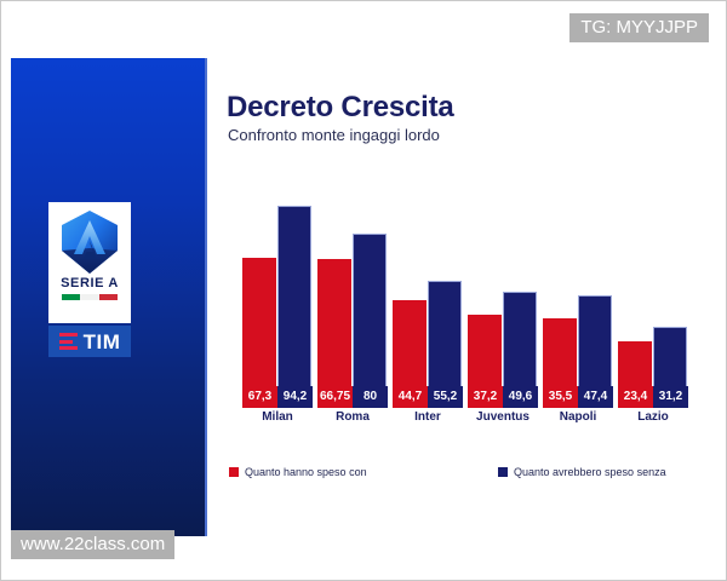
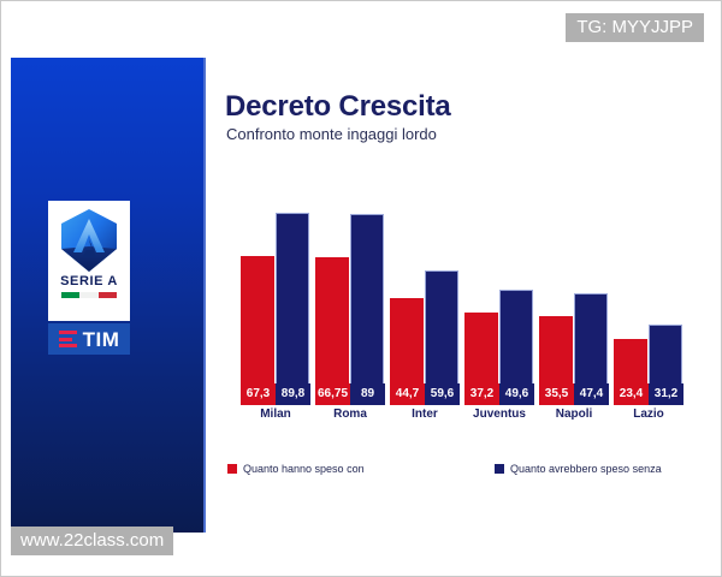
Quanto avrebbero speso senza/Milan: 94,2 -> 89,8
Quanto avrebbero speso senza/Roma: 80 -> 89
Quanto avrebbero speso senza/Inter: 55,2 -> 59,6
